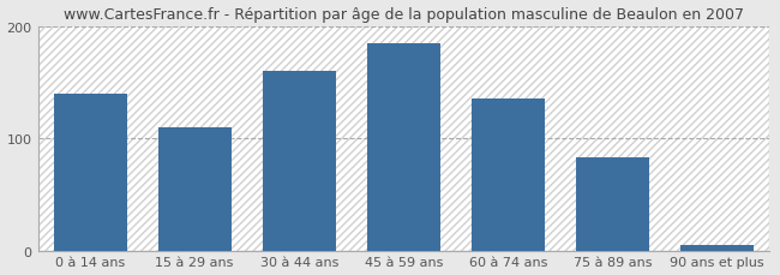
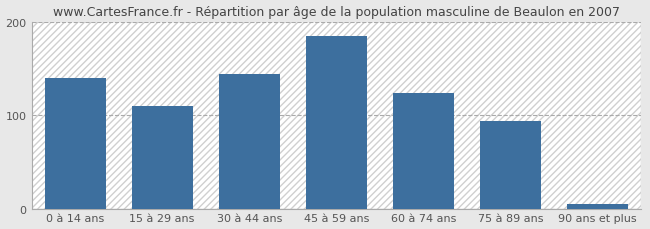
30 à 44 ans: 160 -> 144
60 à 74 ans: 135 -> 124
75 à 89 ans: 83 -> 94
